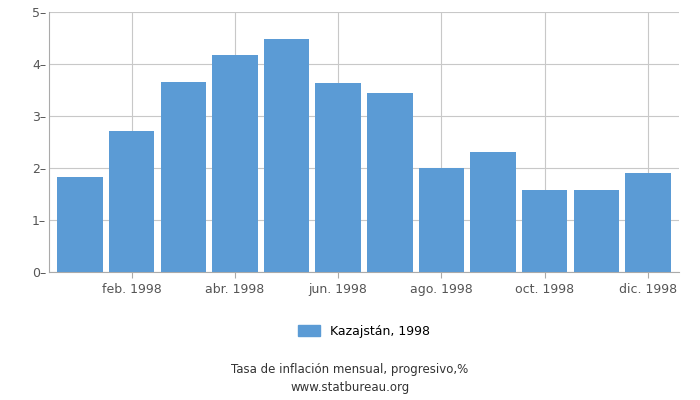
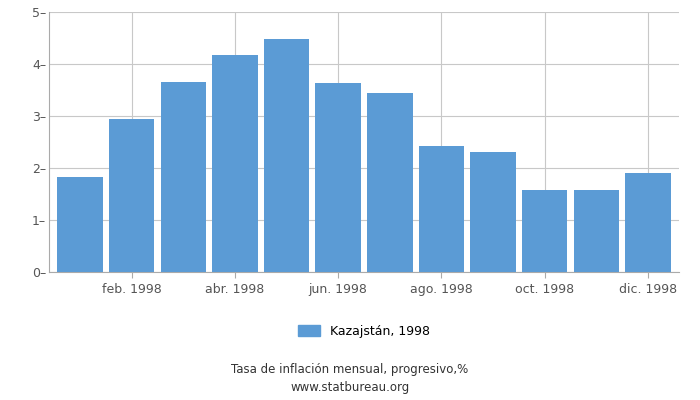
feb. 1998: 2.72– -> 2.95–
ago. 1998: 2.00– -> 2.43–
